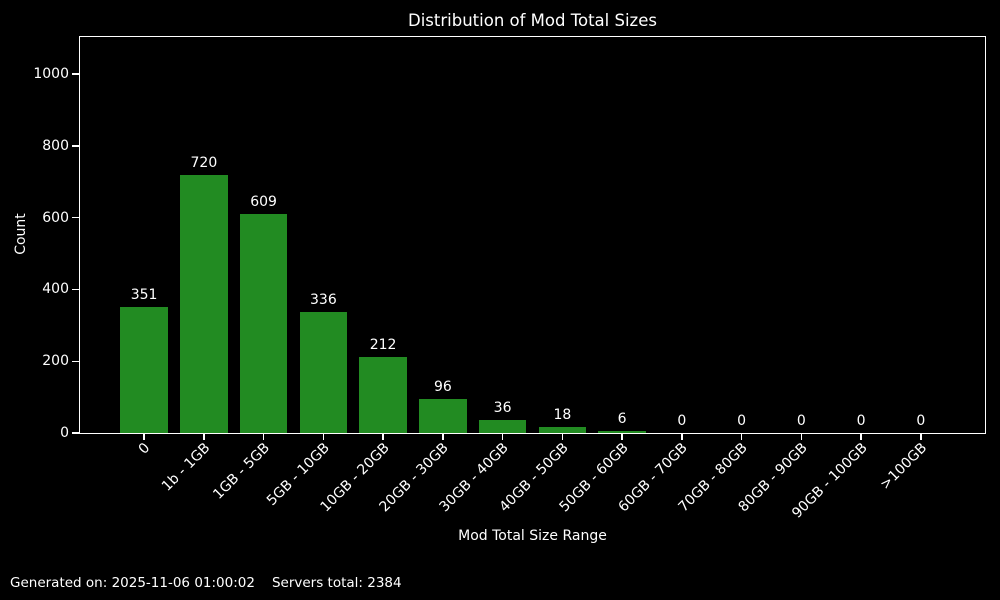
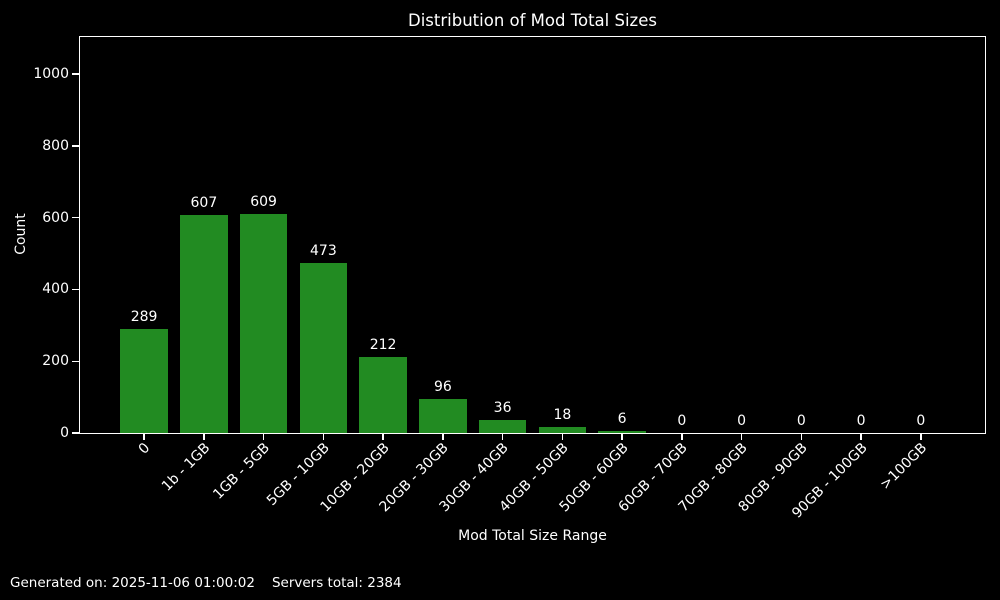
0: 351 -> 289
1b - 1GB: 720 -> 607
5GB - 10GB: 336 -> 473
